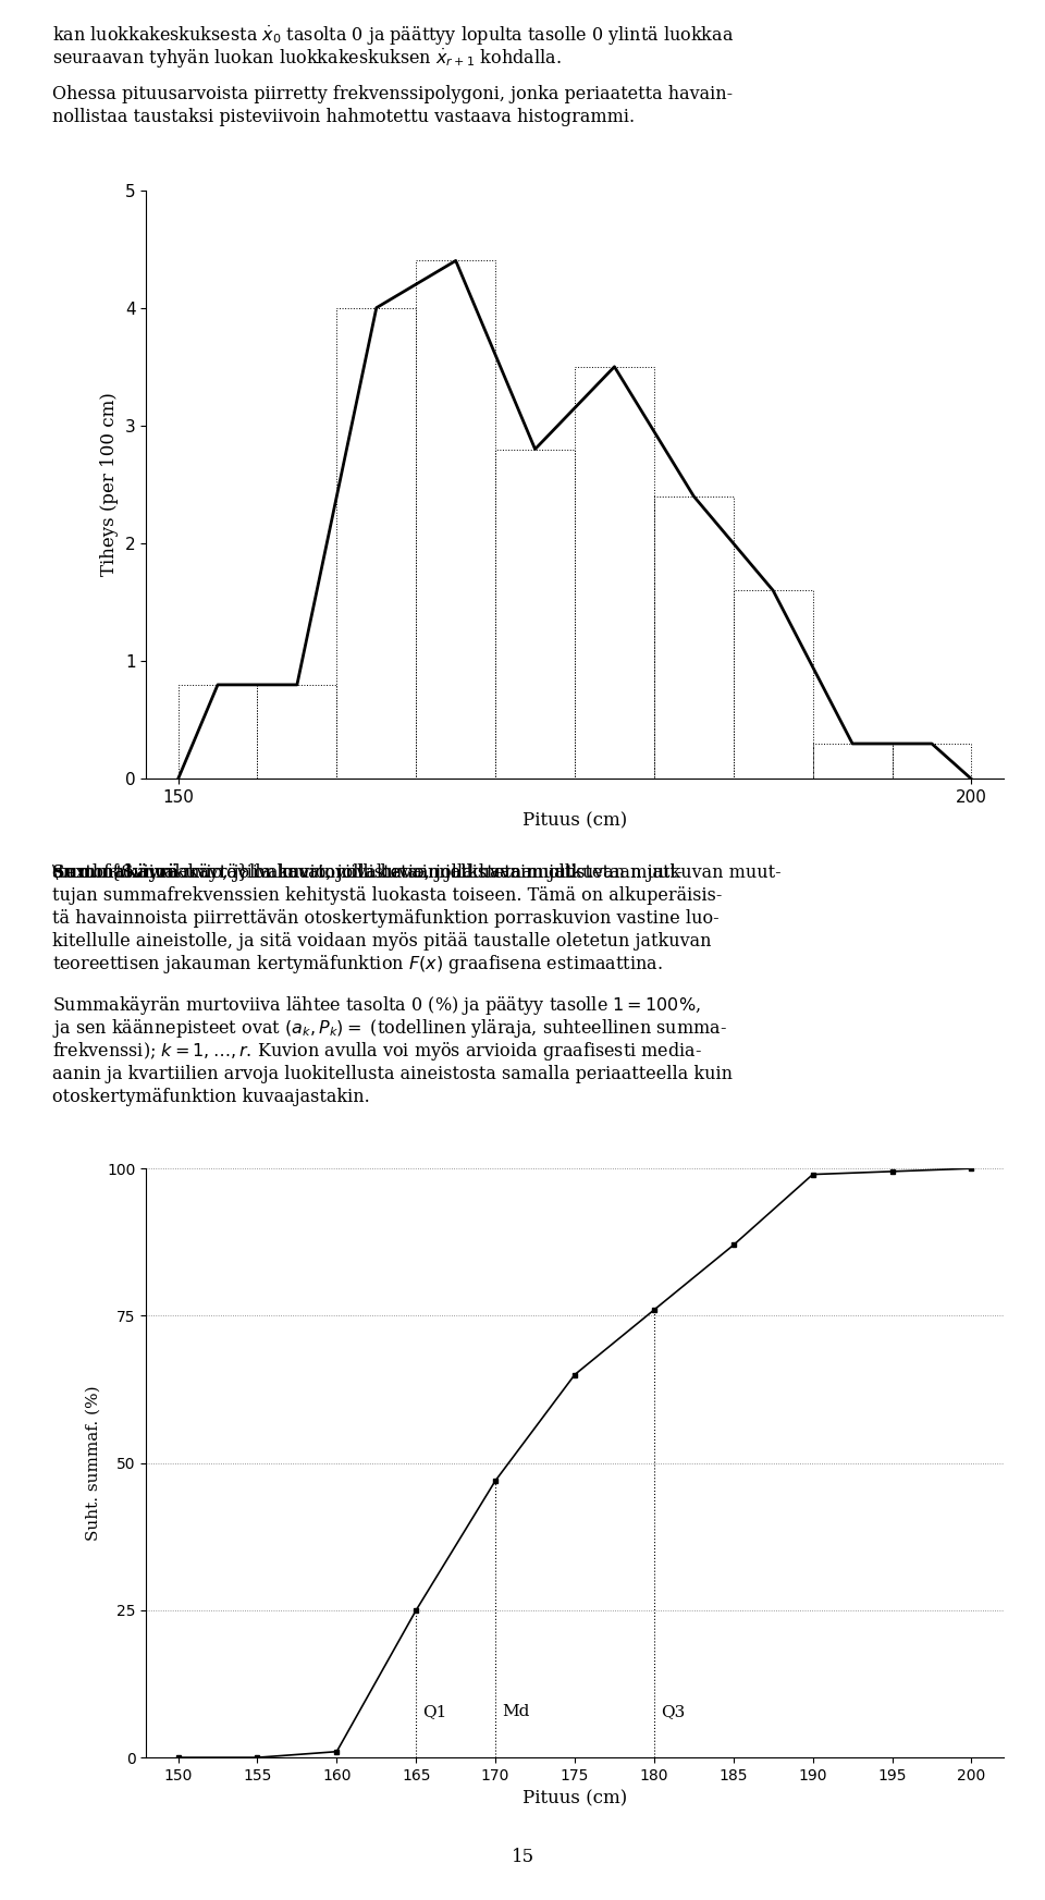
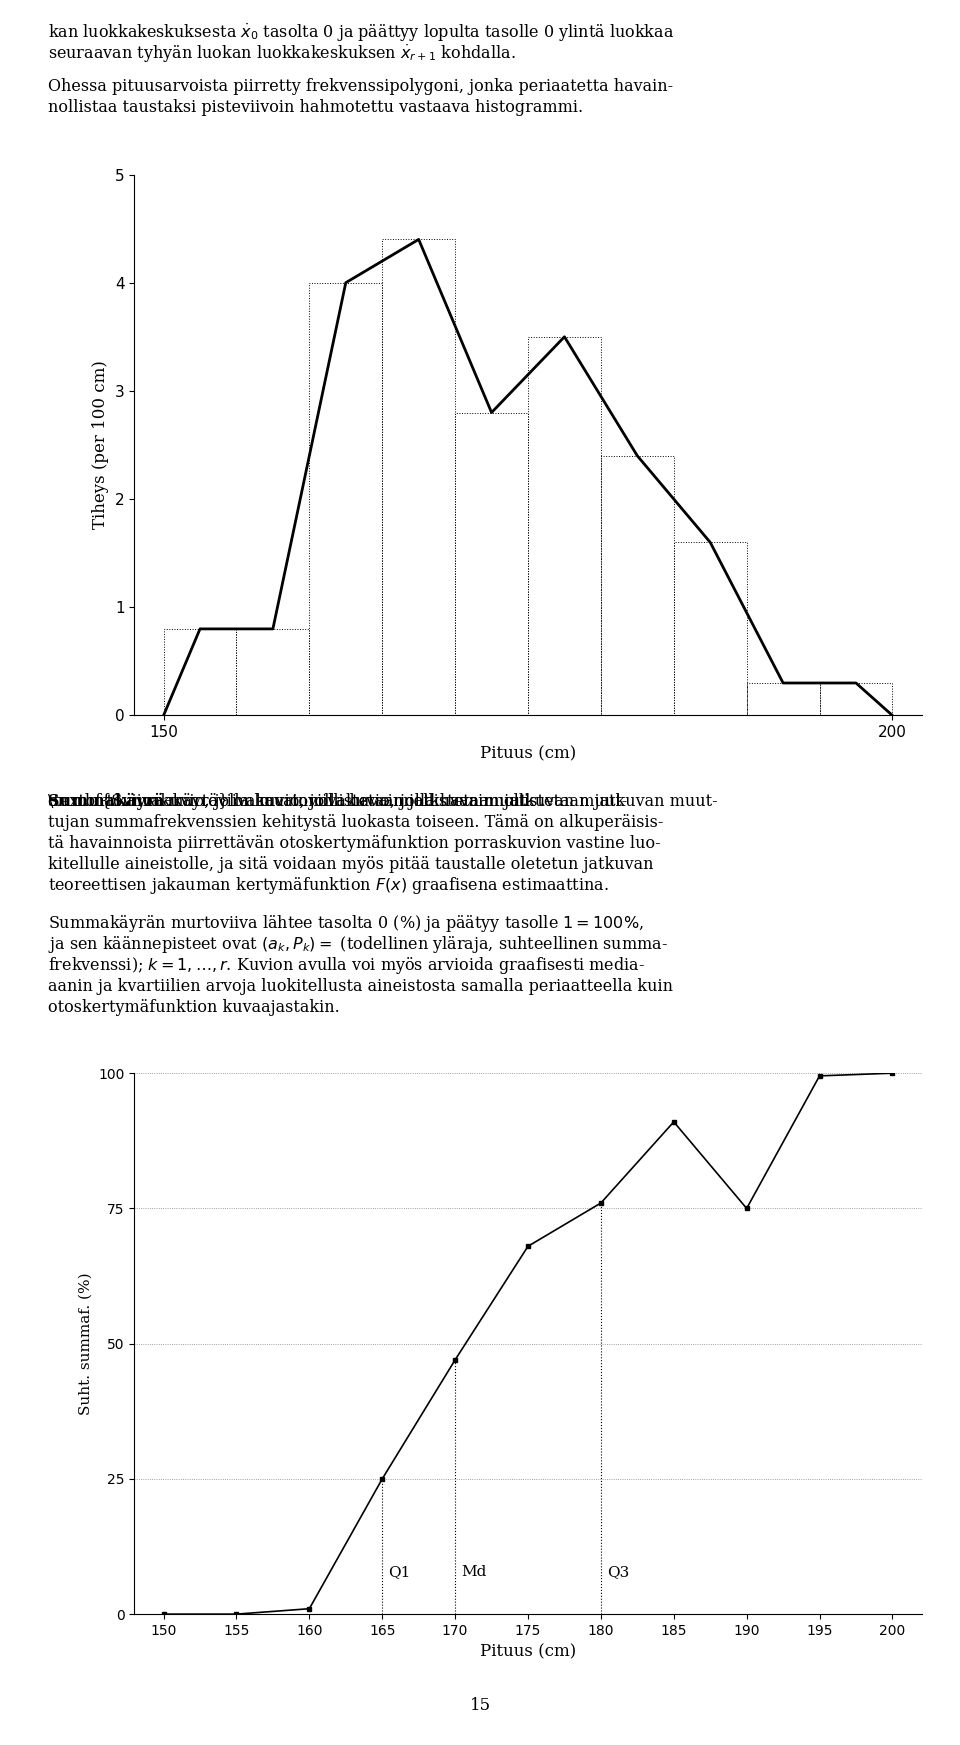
175: 65.0 -> 68.0
185: 87.0 -> 91.0
190: 99.0 -> 75.0
